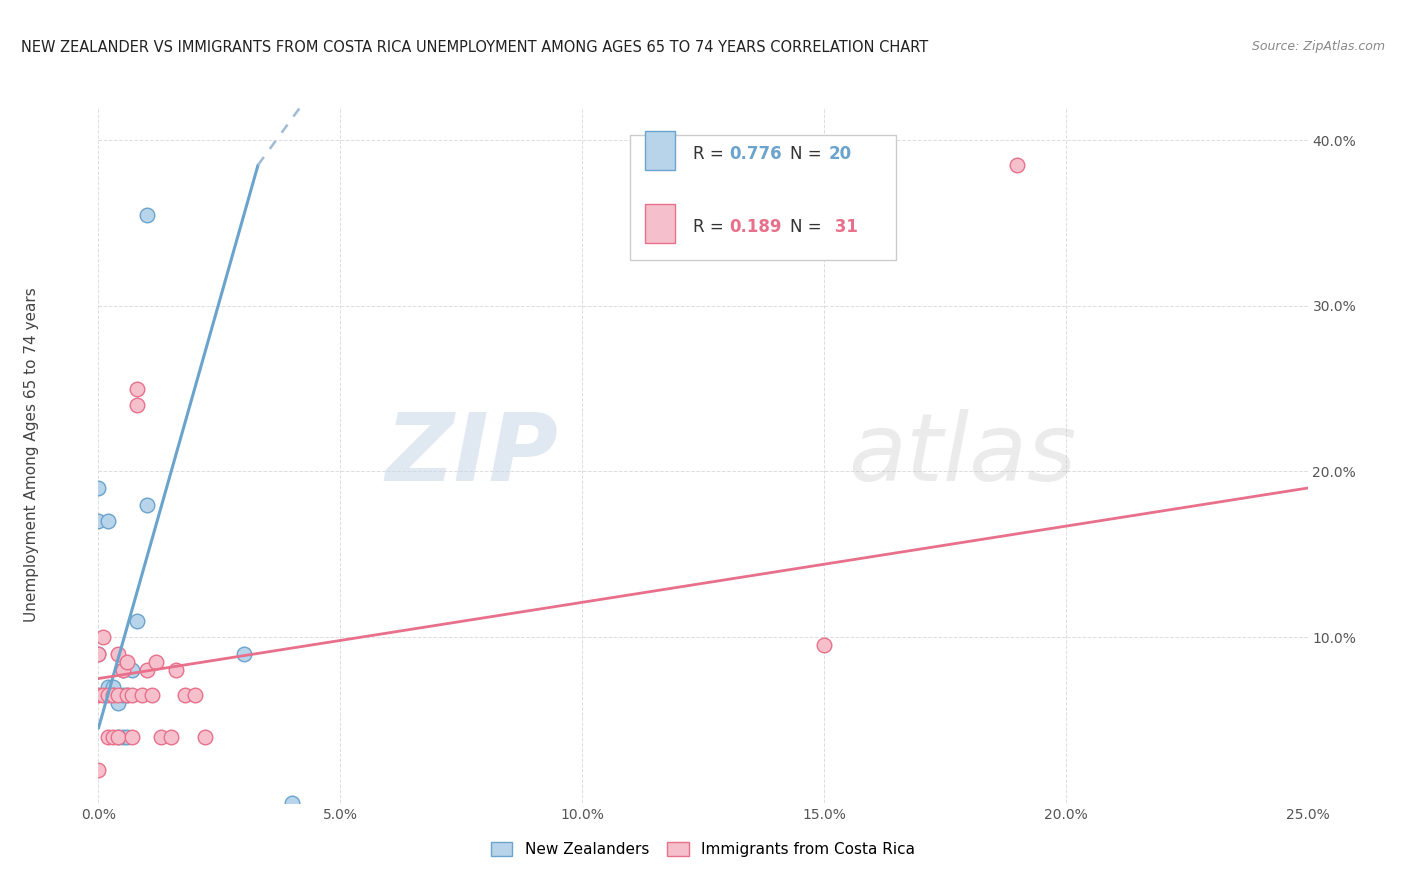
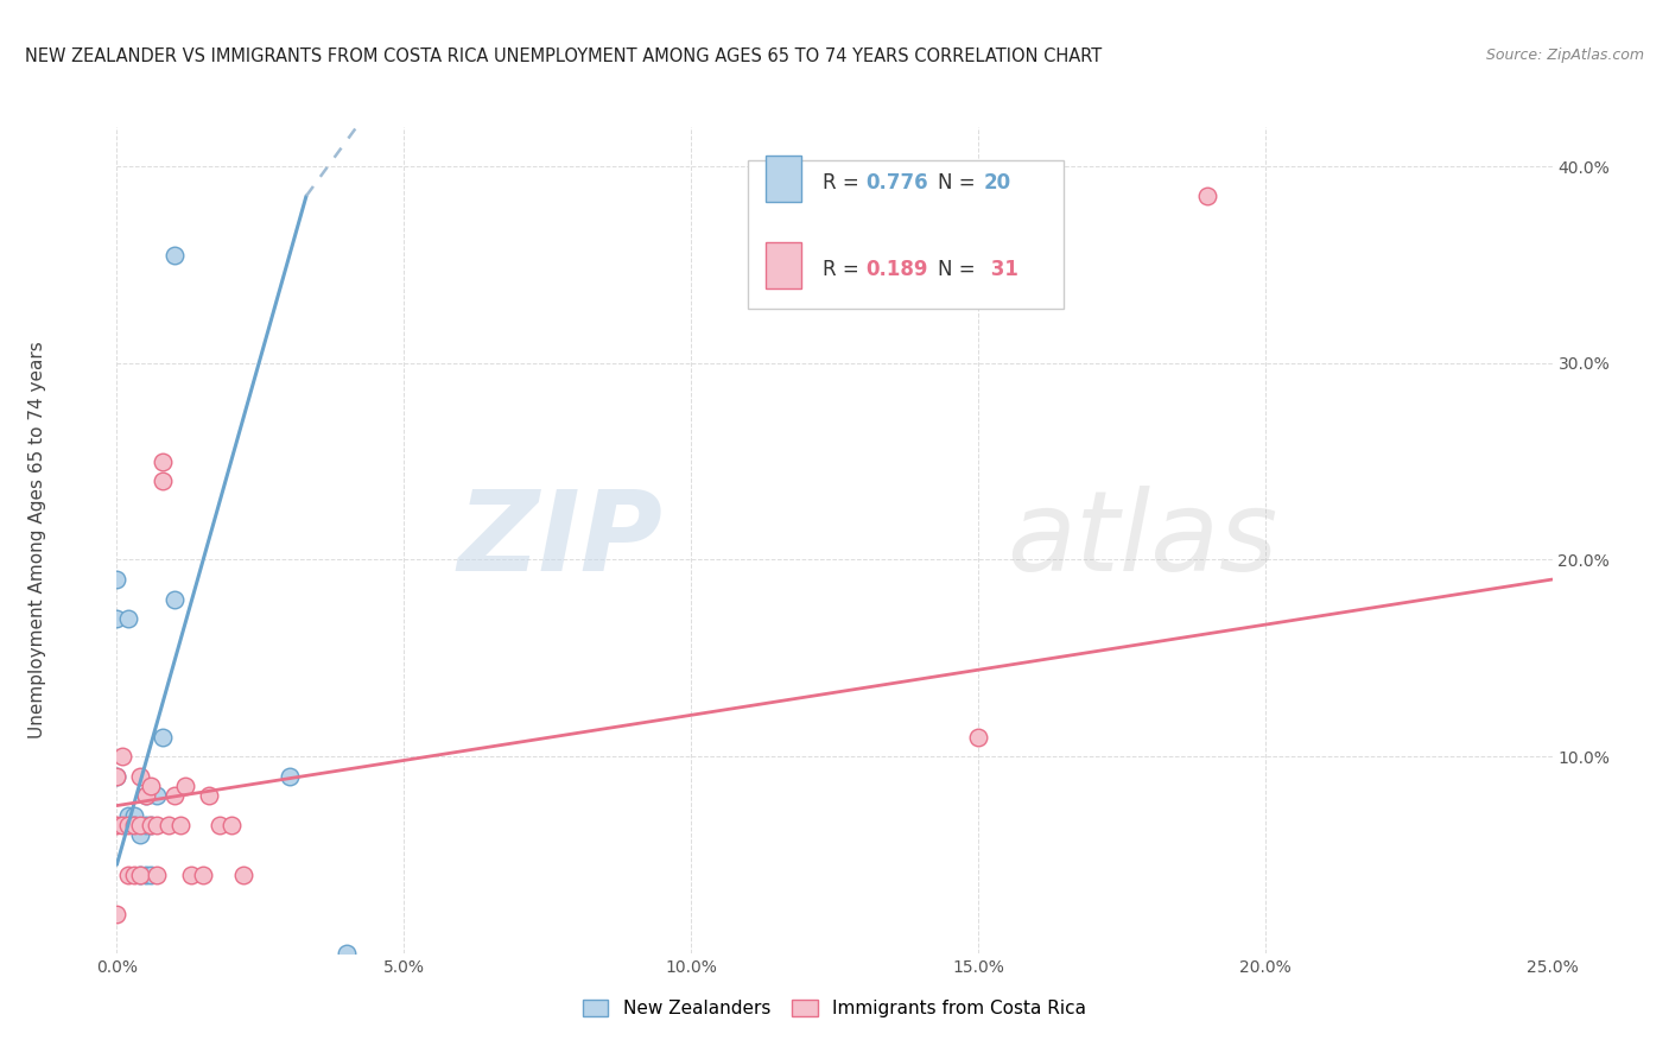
Immigrants from Costa Rica/15.0%: 9.5% -> 11.0%
